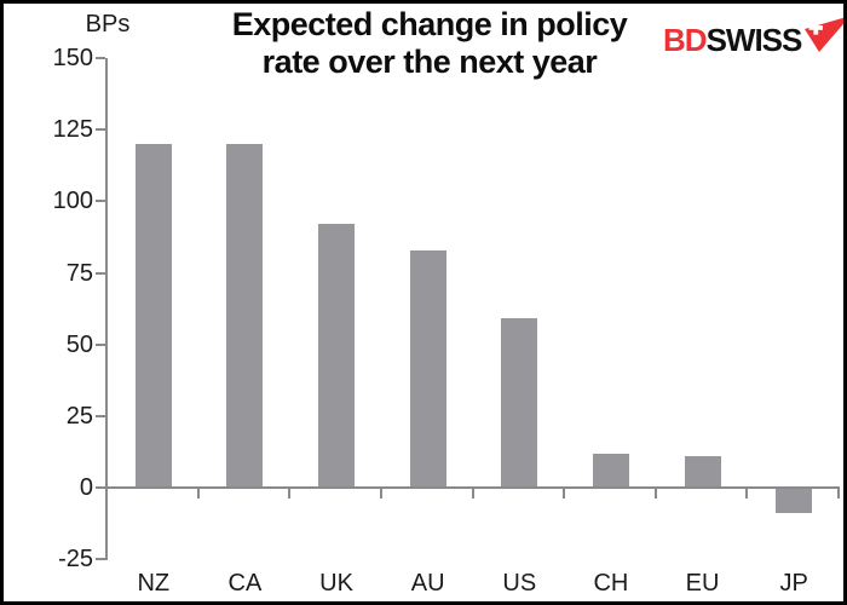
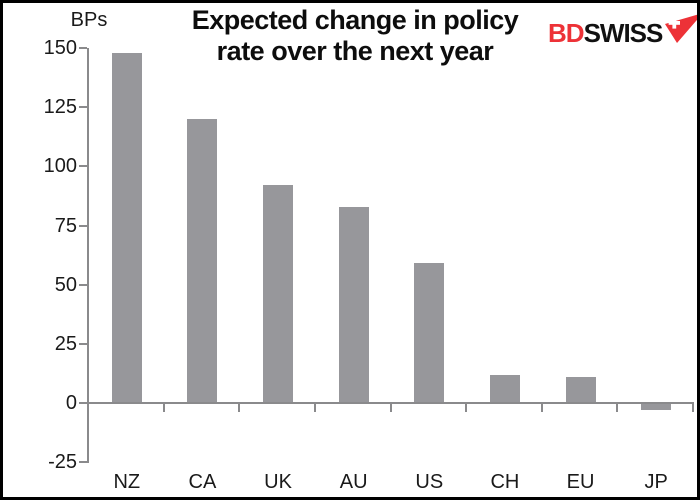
NZ: 120 -> 148
JP: -9 -> -3
